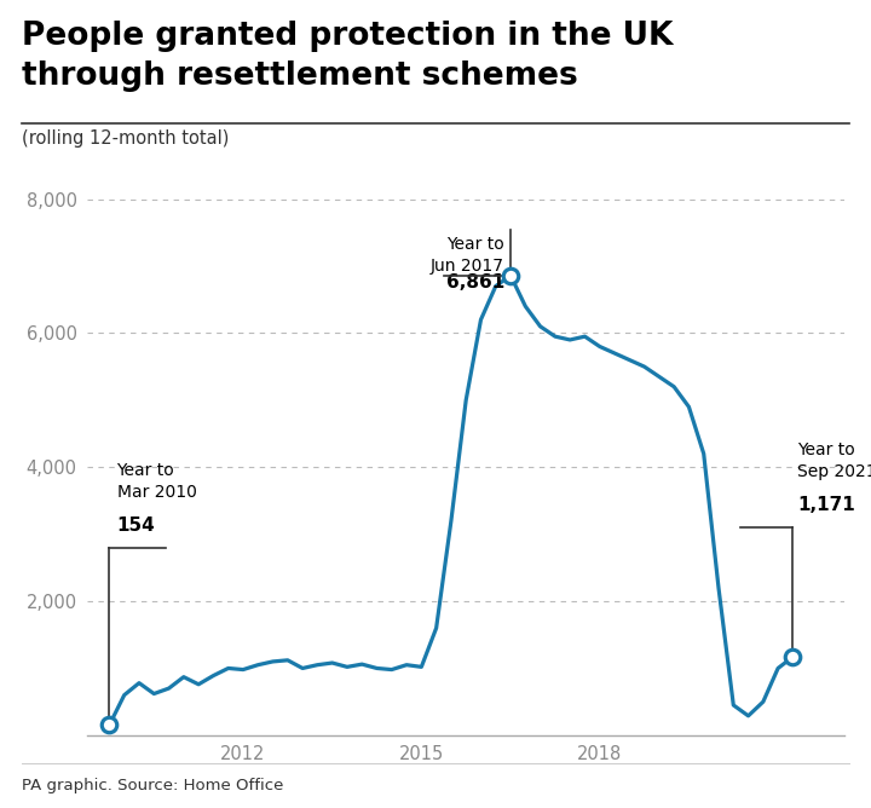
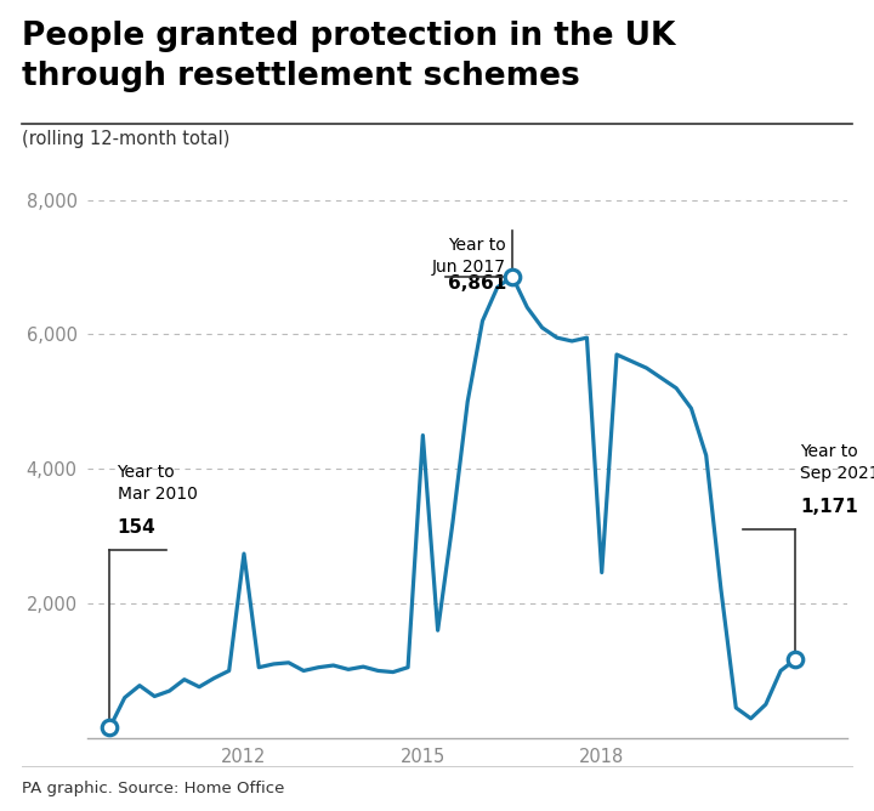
2012: 980 -> 2,740
2015: 1,020 -> 4,500
2018: 5,800 -> 2,460
